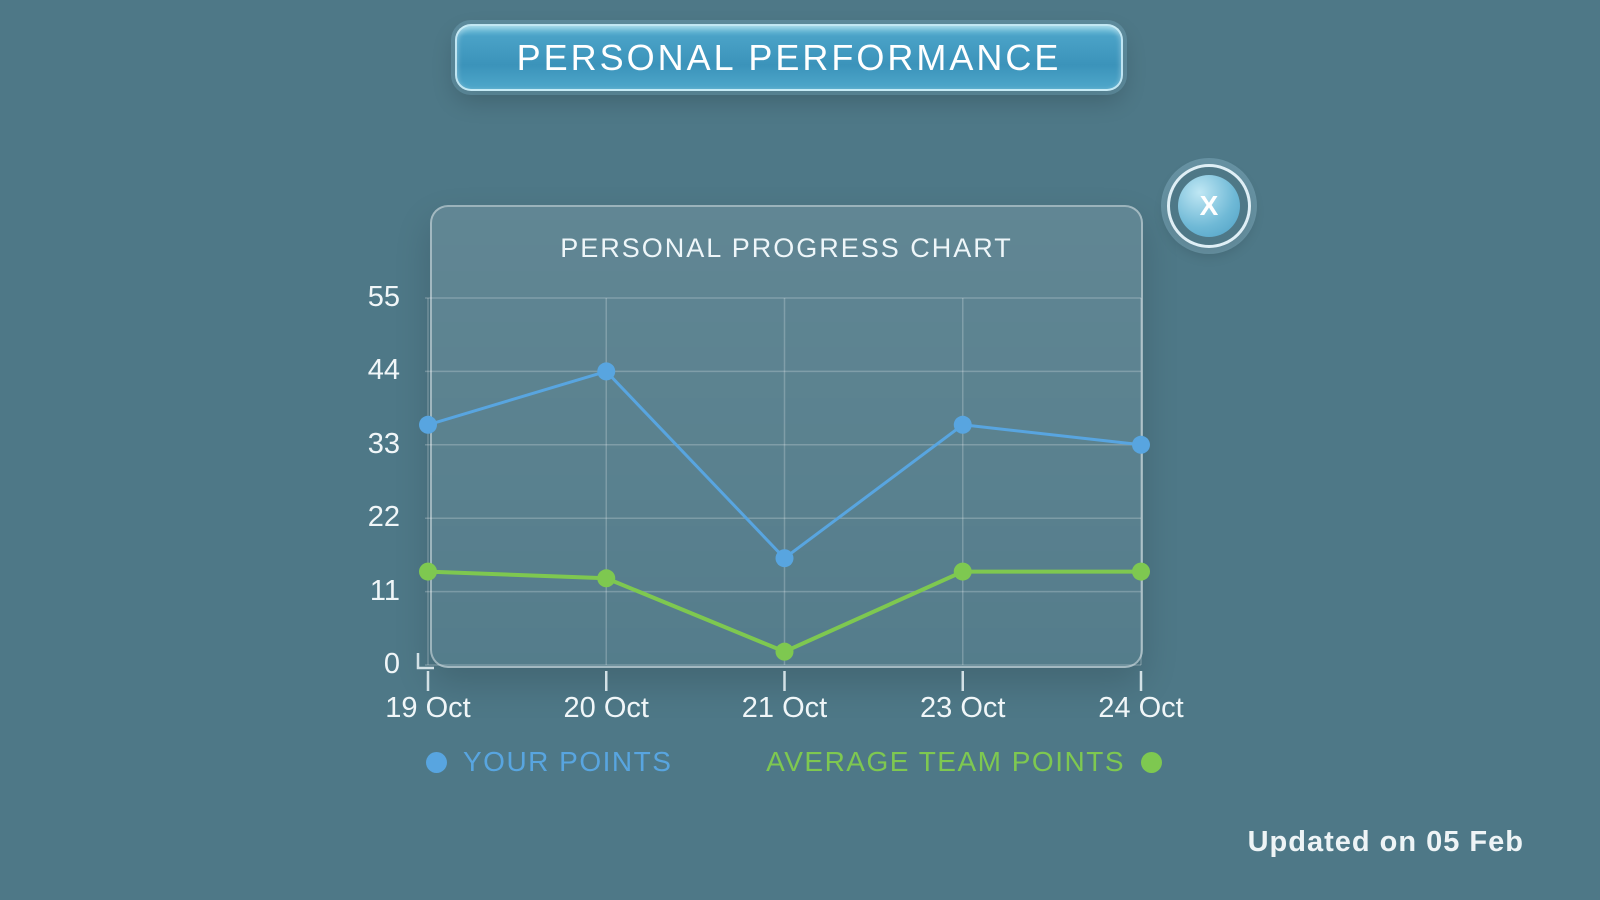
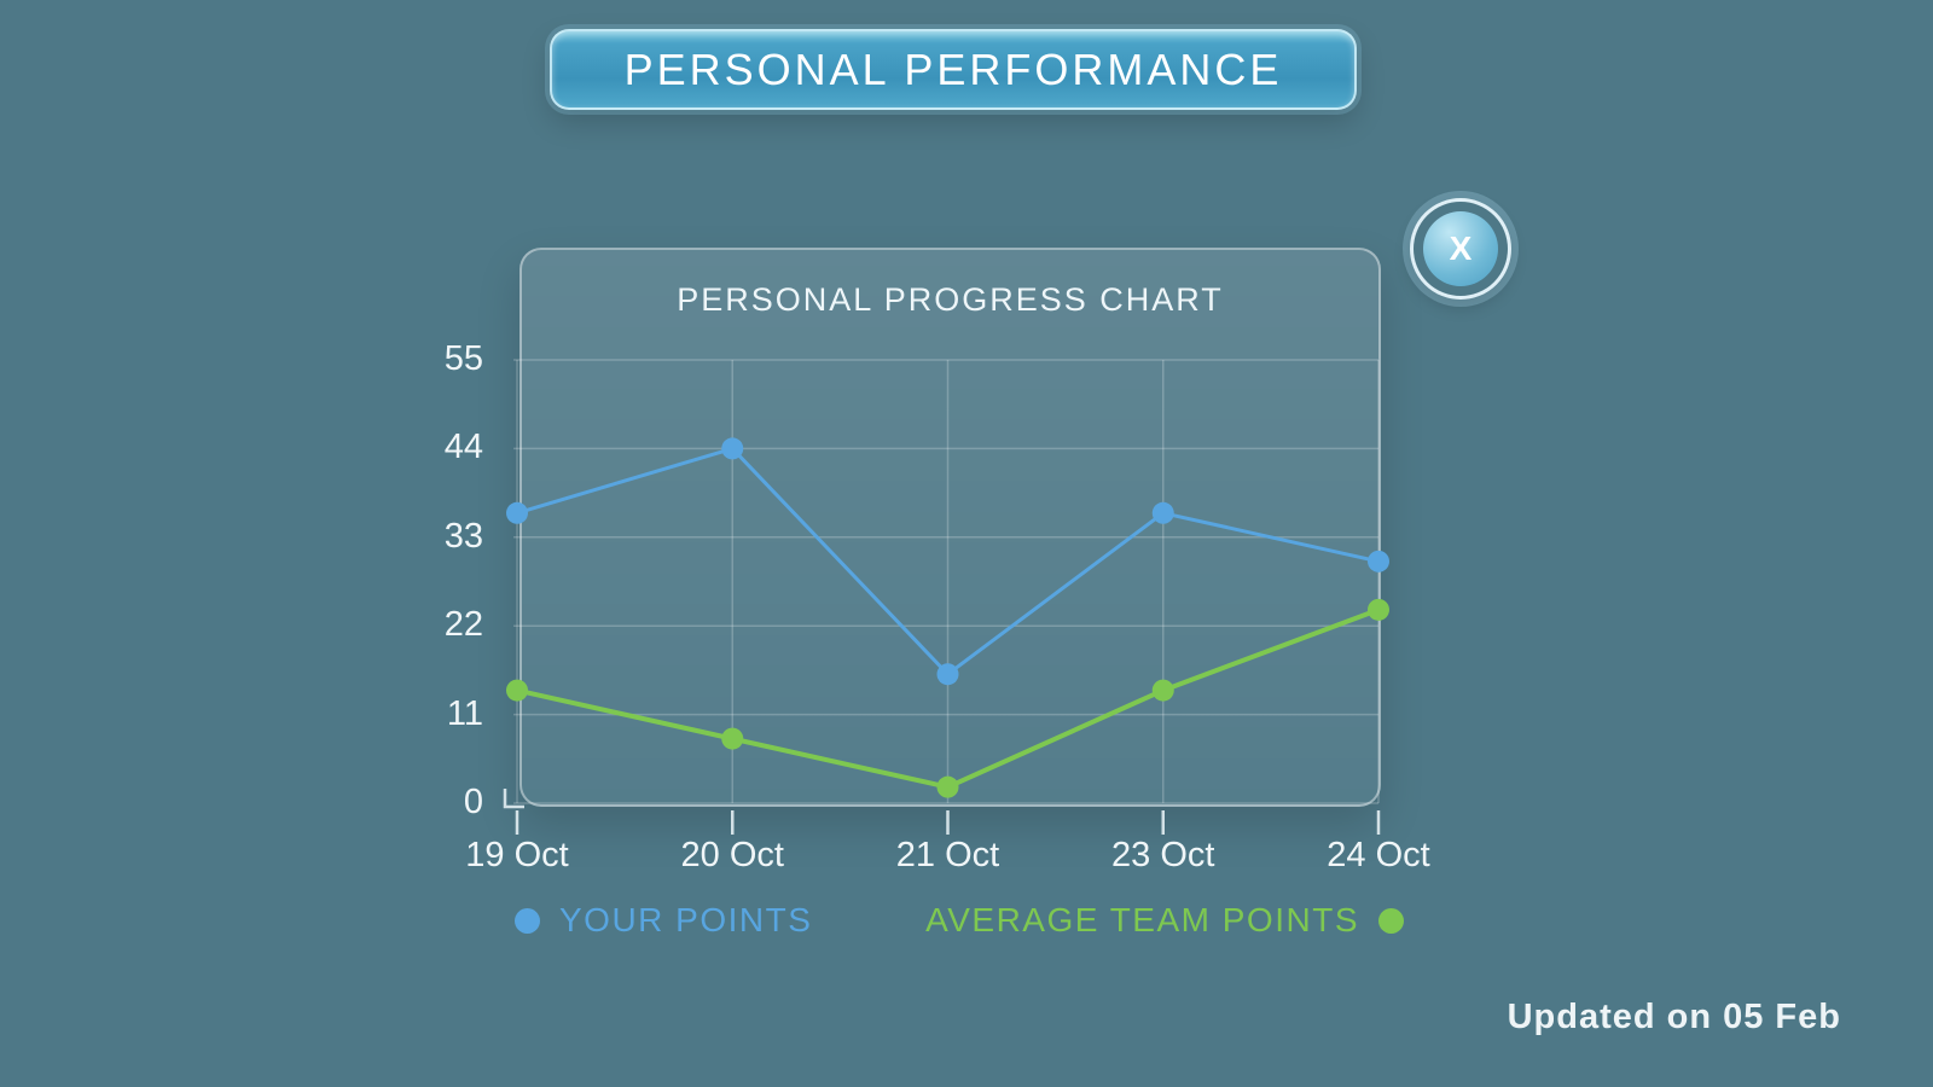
AVERAGE TEAM POINTS/20 Oct: 13 -> 8
YOUR POINTS/24 Oct: 33 -> 30
AVERAGE TEAM POINTS/24 Oct: 14 -> 24
